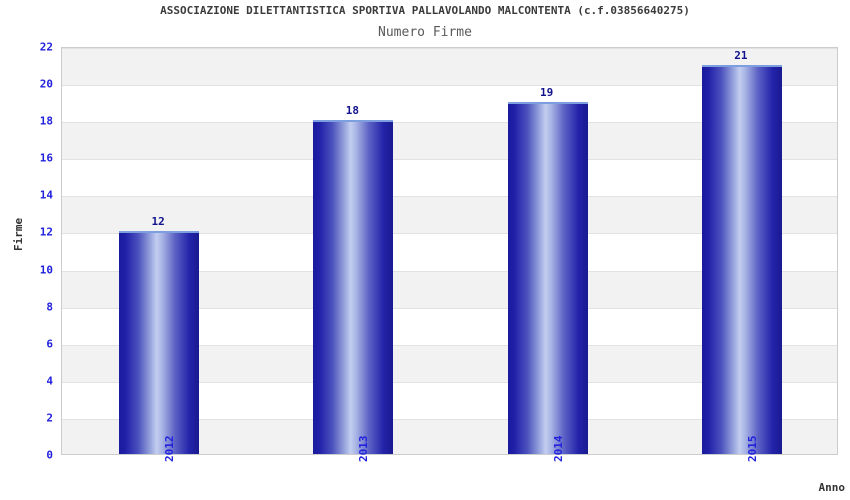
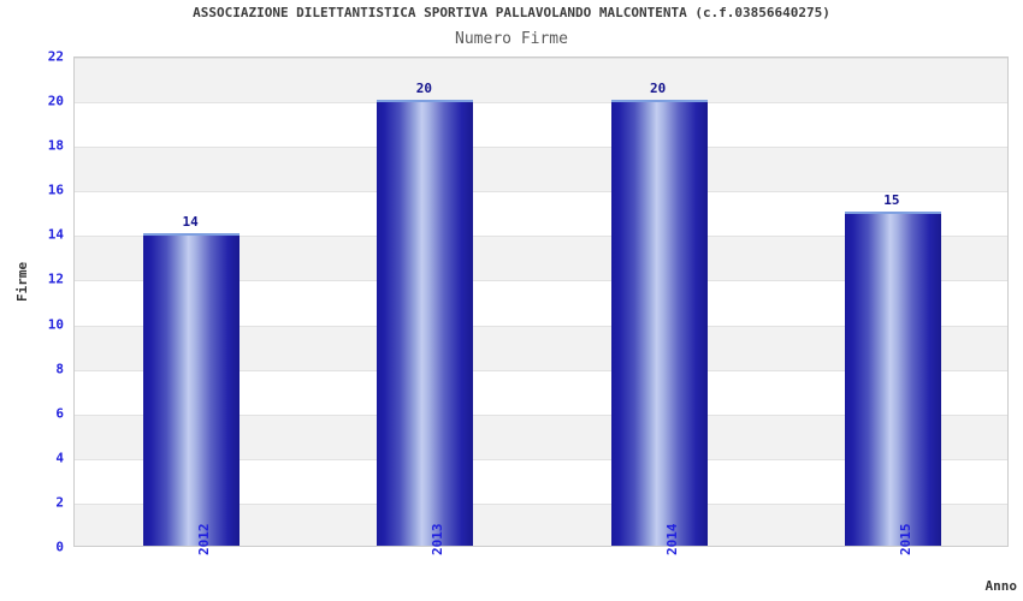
2012: 12 -> 14
2013: 18 -> 20
2014: 19 -> 20
2015: 21 -> 15
